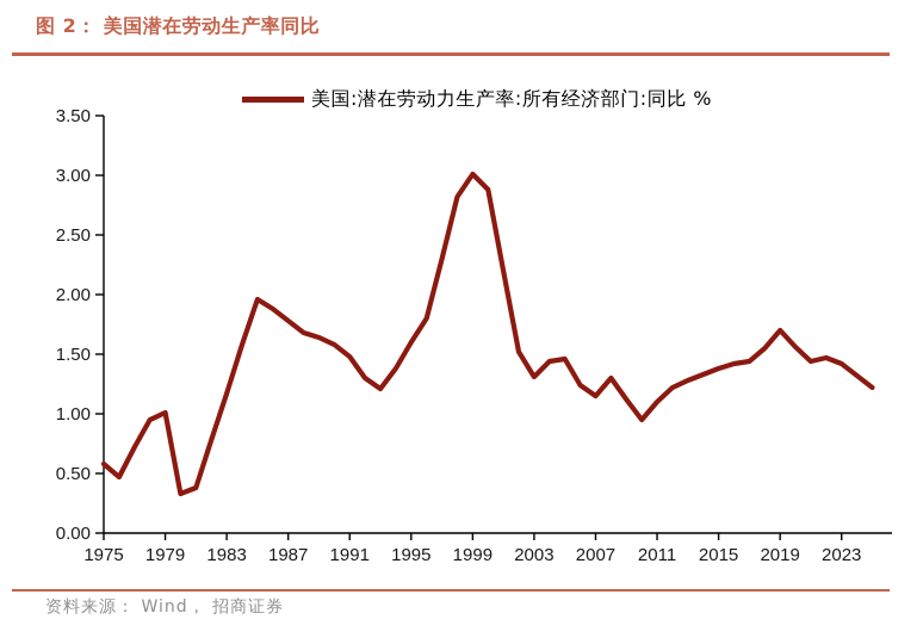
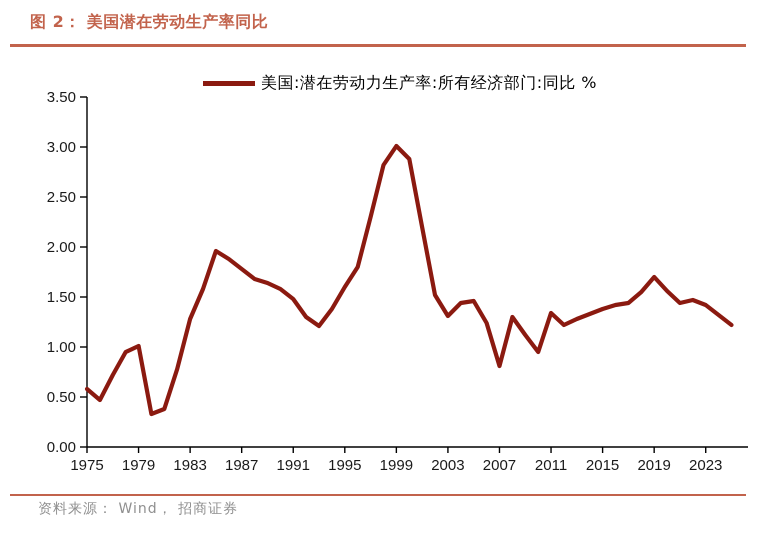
1983: 1.17 -> 1.28
2007: 1.15 -> 0.81
2011: 1.10 -> 1.34
